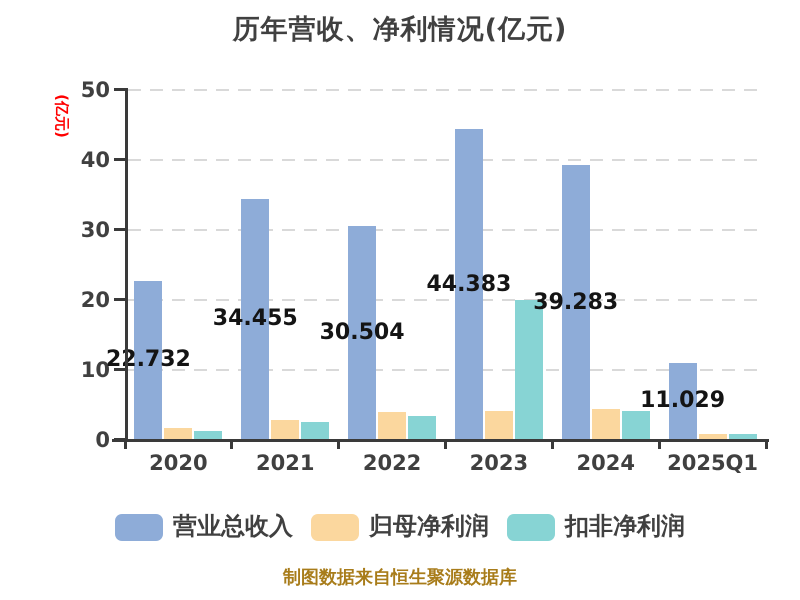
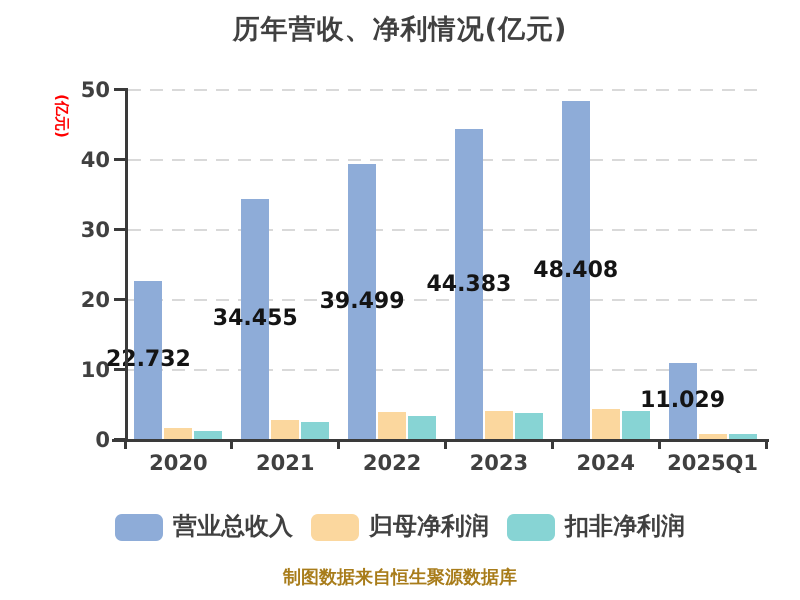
营业总收入/2022: 30.504 -> 39.499
扣非净利润/2023: 20 -> 4
营业总收入/2024: 39.283 -> 48.408
